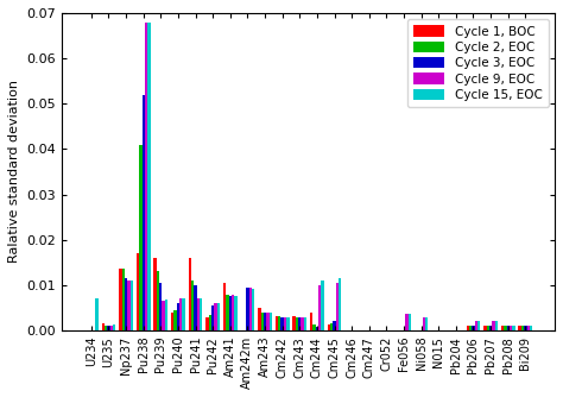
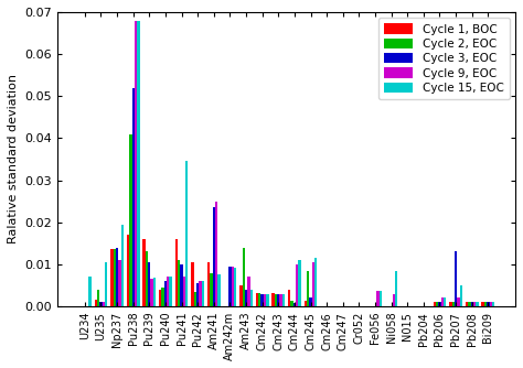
Cycle 2, EOC/U235: 0.0010 -> 0.0040
Cycle 15, EOC/U235: 0.0012 -> 0.0105
Cycle 3, EOC/Np237: 0.0115 -> 0.0140
Cycle 15, EOC/Np237: 0.0110 -> 0.0195
Cycle 15, EOC/Pu241: 0.0070 -> 0.0345
Cycle 1, BOC/Pu242: 0.0030 -> 0.0105
Cycle 3, EOC/Am241: 0.0075 -> 0.0235
Cycle 9, EOC/Am241: 0.0078 -> 0.0250
Cycle 2, EOC/Am243: 0.0040 -> 0.0140
Cycle 9, EOC/Am243: 0.0040 -> 0.0070
Cycle 2, EOC/Cm245: 0.0015 -> 0.0085
Cycle 15, EOC/Ni058: 0.0030 -> 0.0085
Cycle 3, EOC/Pb207: 0.0010 -> 0.0130
Cycle 15, EOC/Pb207: 0.0020 -> 0.0050
